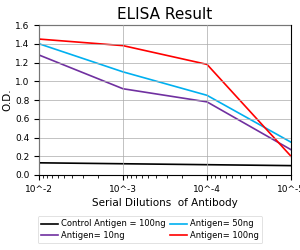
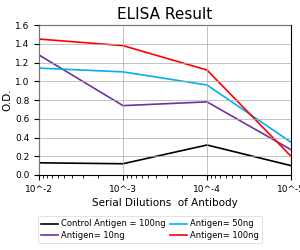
Antigen= 50ng/10^-2: 1.40 -> 1.14
Antigen= 10ng/10^-3: 0.92 -> 0.74
Control Antigen = 100ng/10^-4: 0.11 -> 0.32
Antigen= 50ng/10^-4: 0.85 -> 0.96
Antigen= 100ng/10^-4: 1.18 -> 1.12
